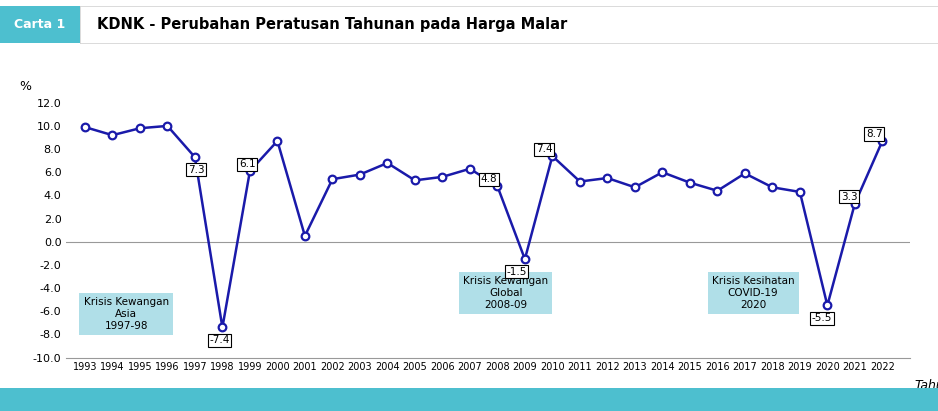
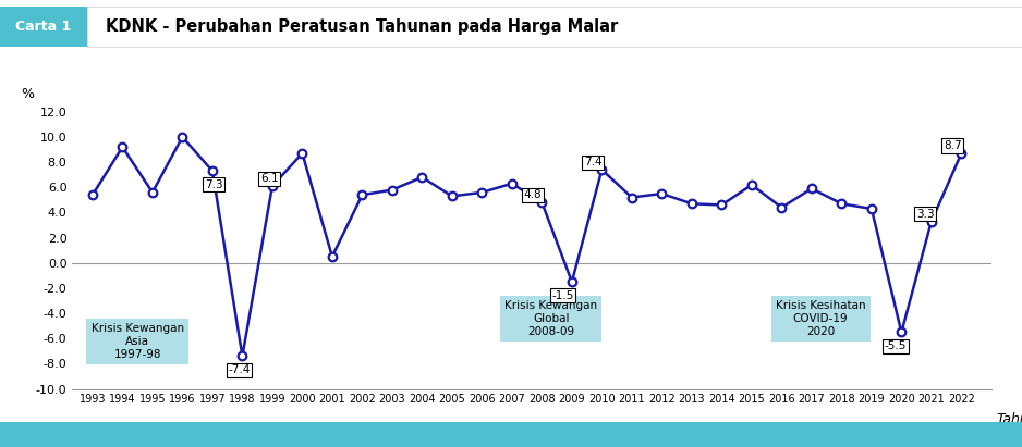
1993: 9.9 -> 5.4
1995: 9.8 -> 5.6
2014: 6.0 -> 4.6
2015: 5.1 -> 6.2
